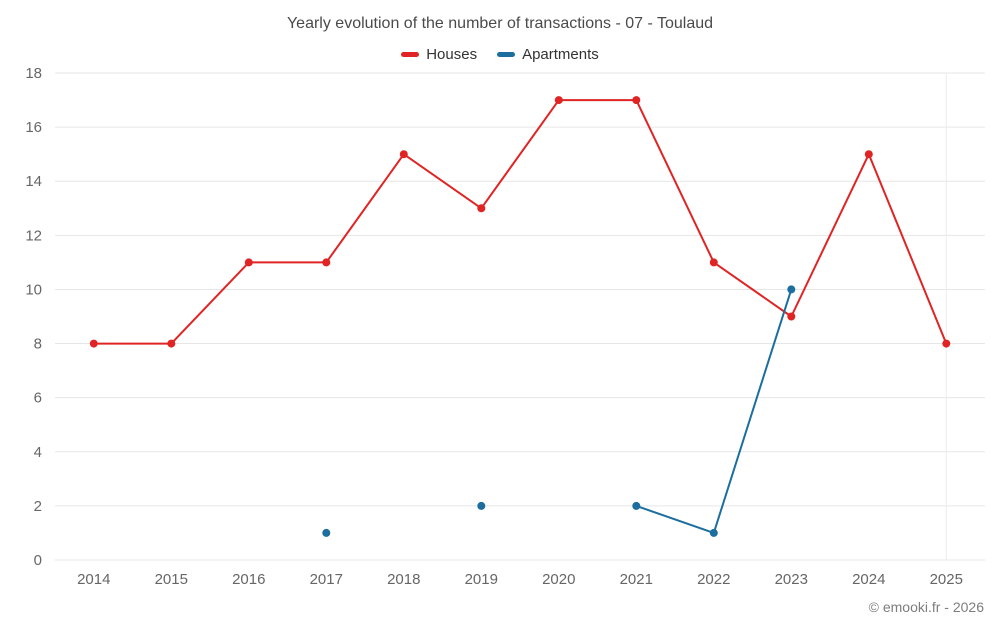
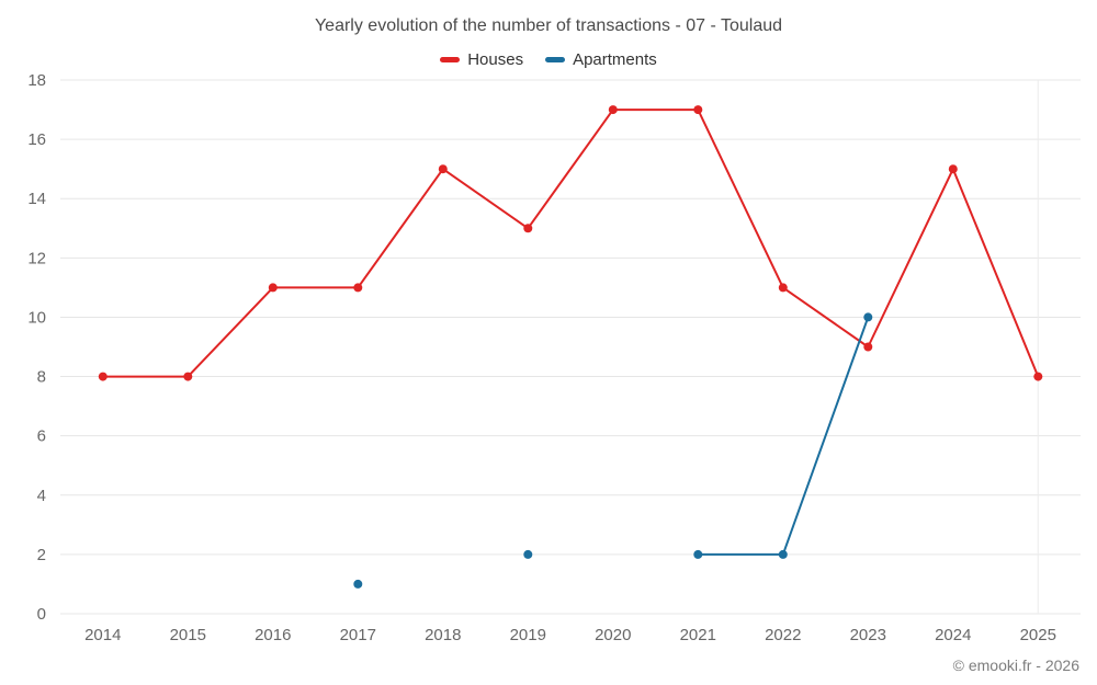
Apartments/2022: 1 -> 2
